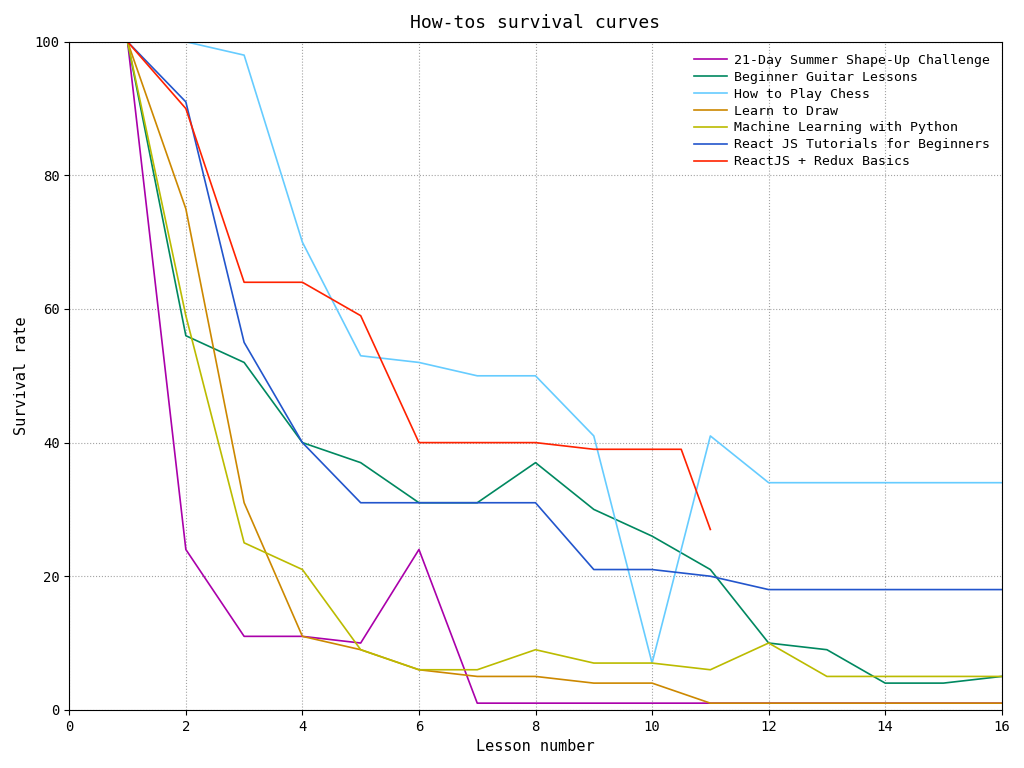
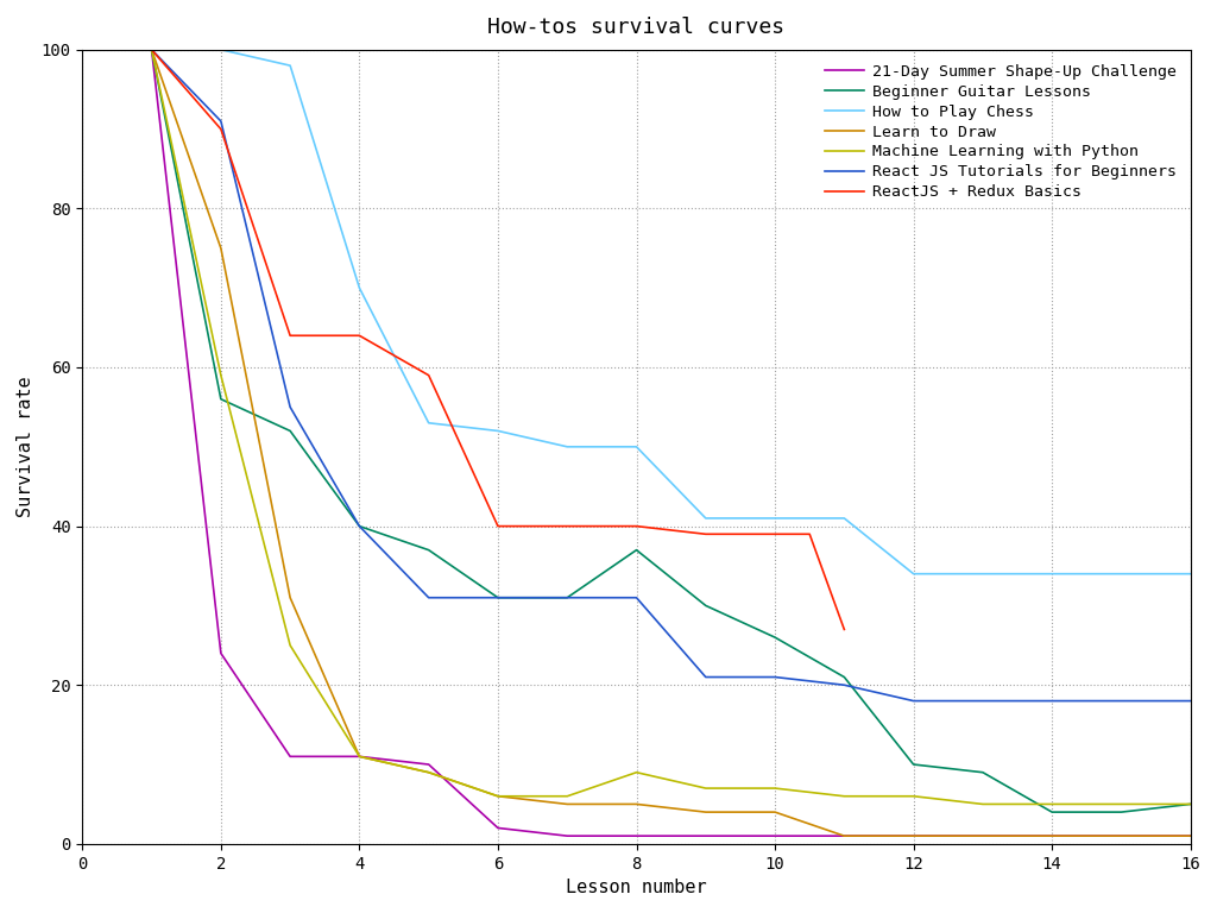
Machine Learning with Python/4: 21 -> 11
21-Day Summer Shape-Up Challenge/6: 24 -> 2
How to Play Chess/10: 7 -> 41
Machine Learning with Python/12: 10 -> 6
